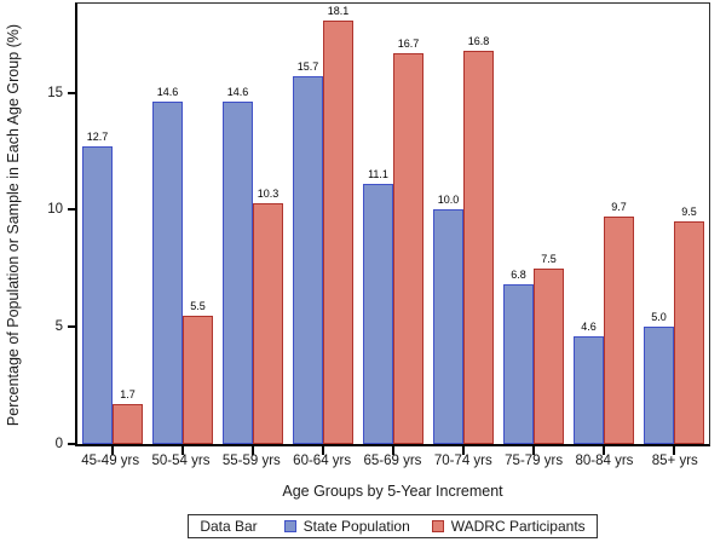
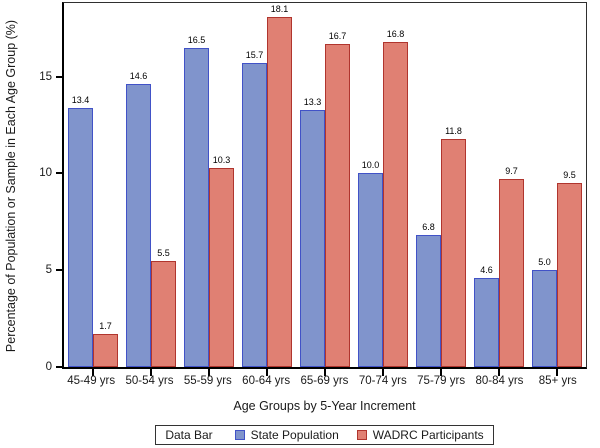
State Population/45-49 yrs: 12.7 -> 13.4
State Population/55-59 yrs: 14.6 -> 16.5
State Population/65-69 yrs: 11.1 -> 13.3
WADRC Participants/75-79 yrs: 7.5 -> 11.8
